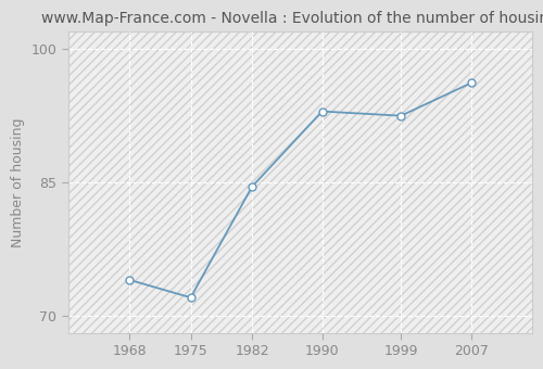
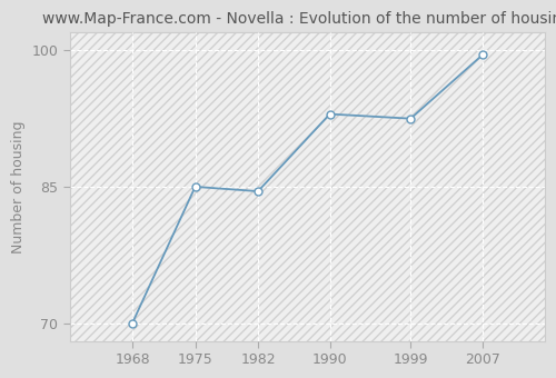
1968: 74.0 -> 70.0
1975: 72.0 -> 85.0
2007: 96.2 -> 99.5
